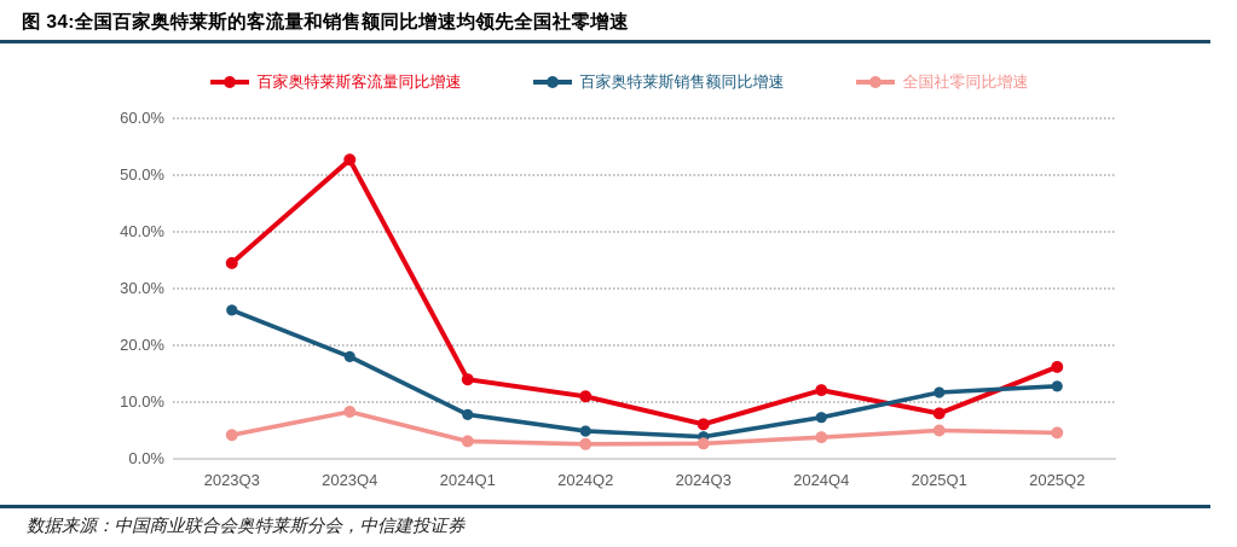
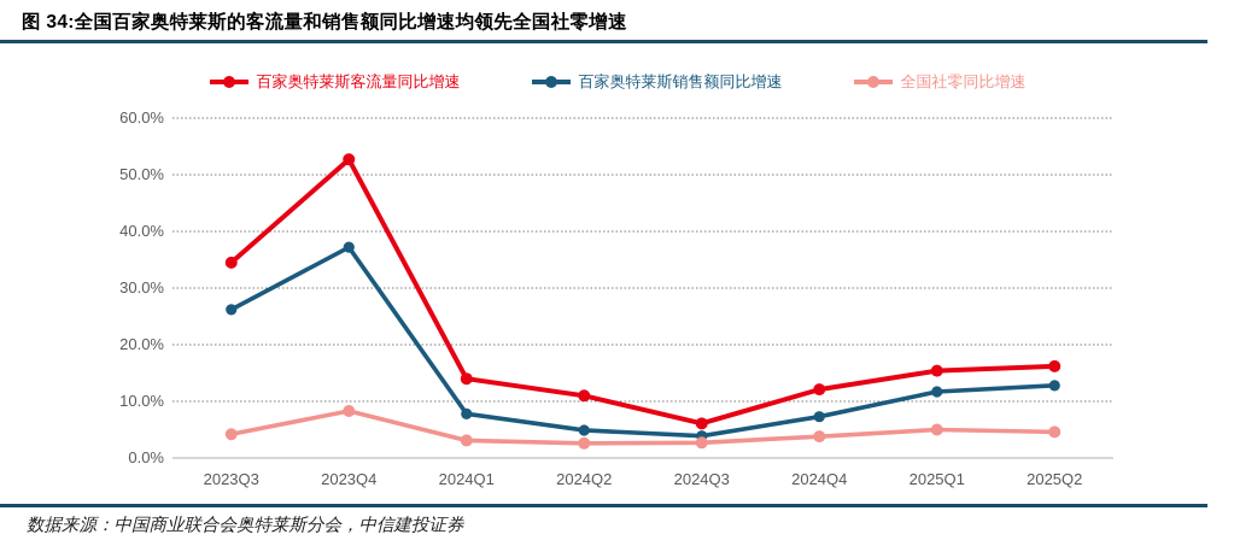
百家奥特莱斯销售额同比增速/2023Q4: 18% -> 37%
百家奥特莱斯客流量同比增速/2025Q1: 8% -> 15%
